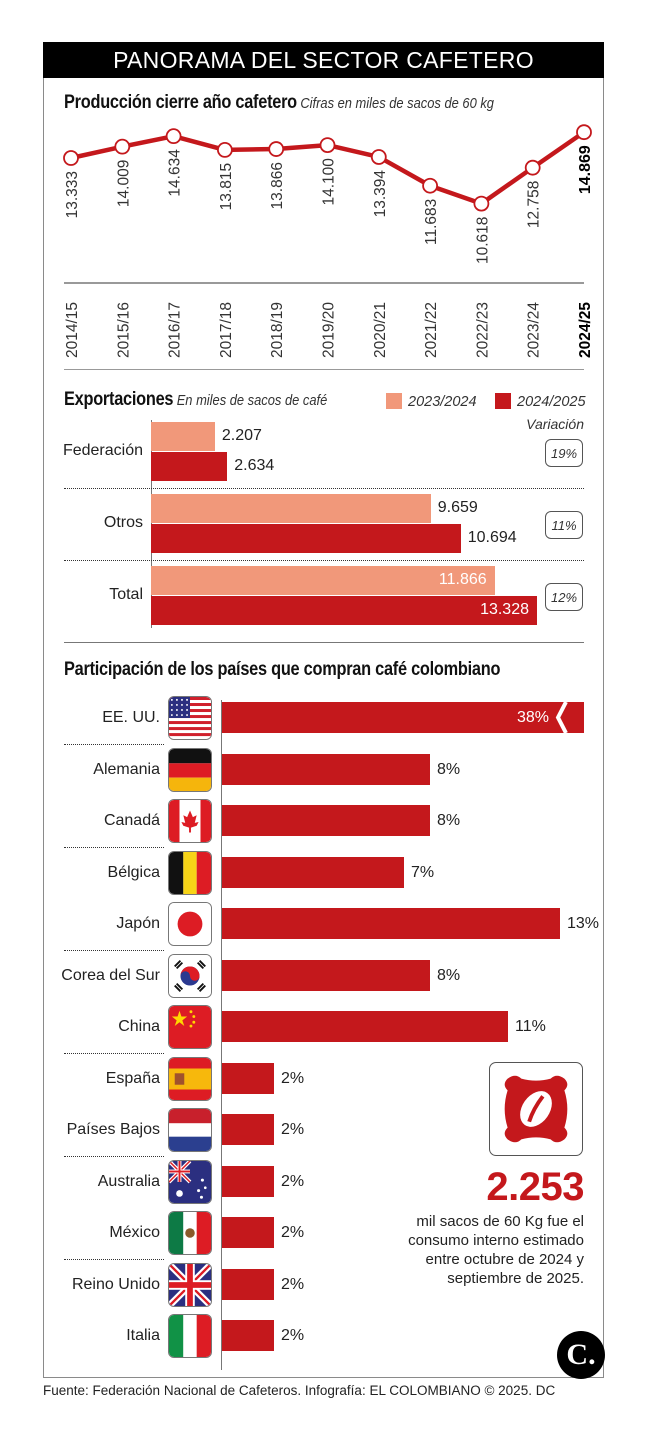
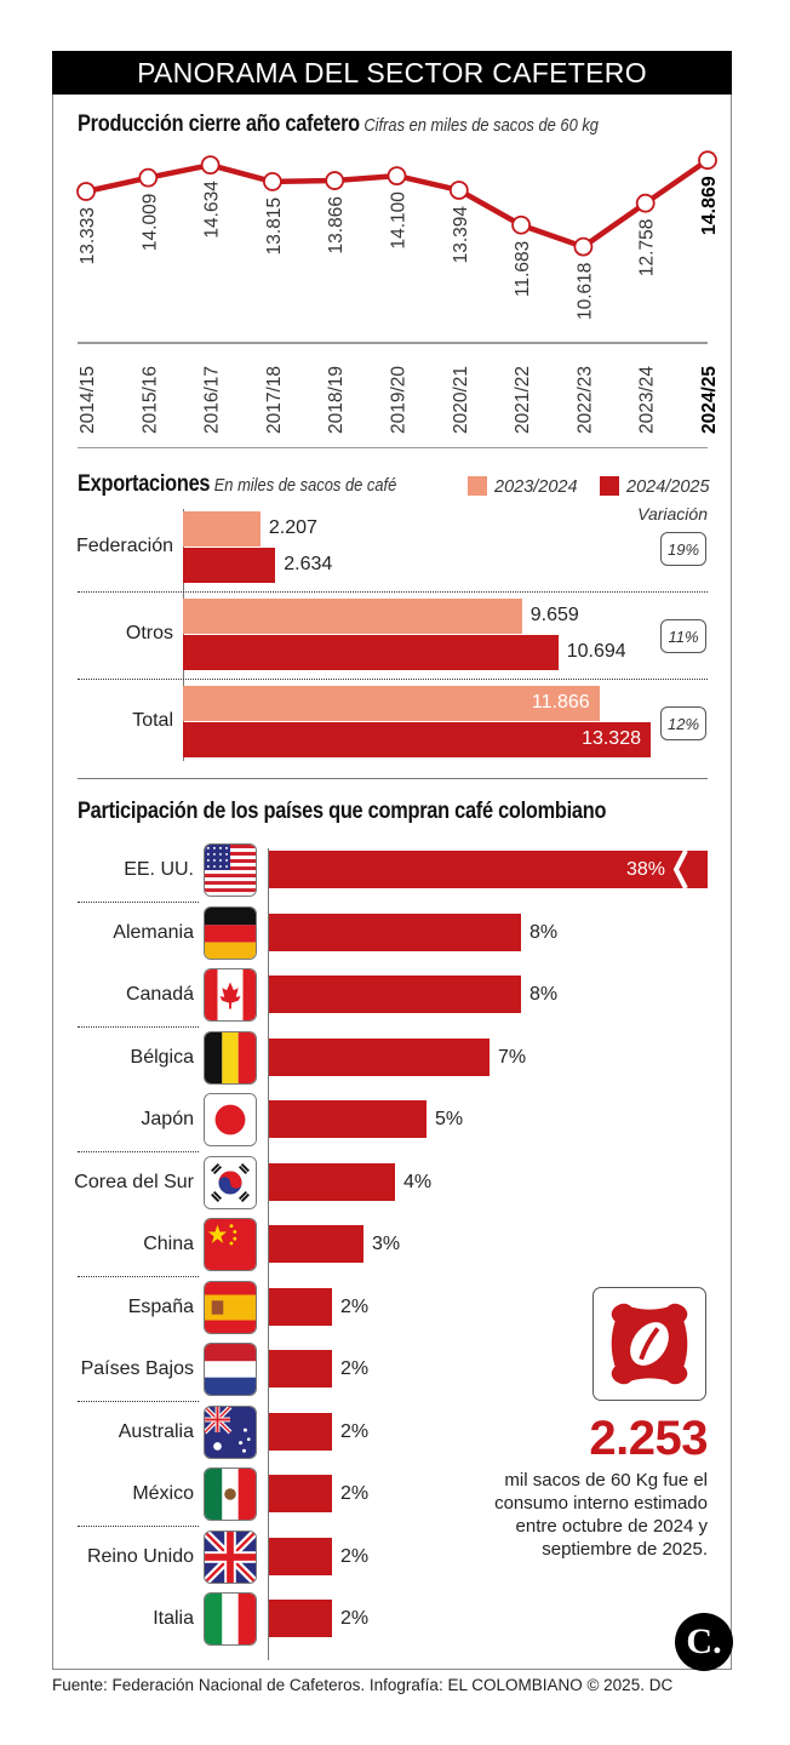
Participación de los países que compran café colombiano/Japón: 13% -> 5%
Participación de los países que compran café colombiano/Corea del Sur: 8% -> 4%
Participación de los países que compran café colombiano/China: 11% -> 3%
